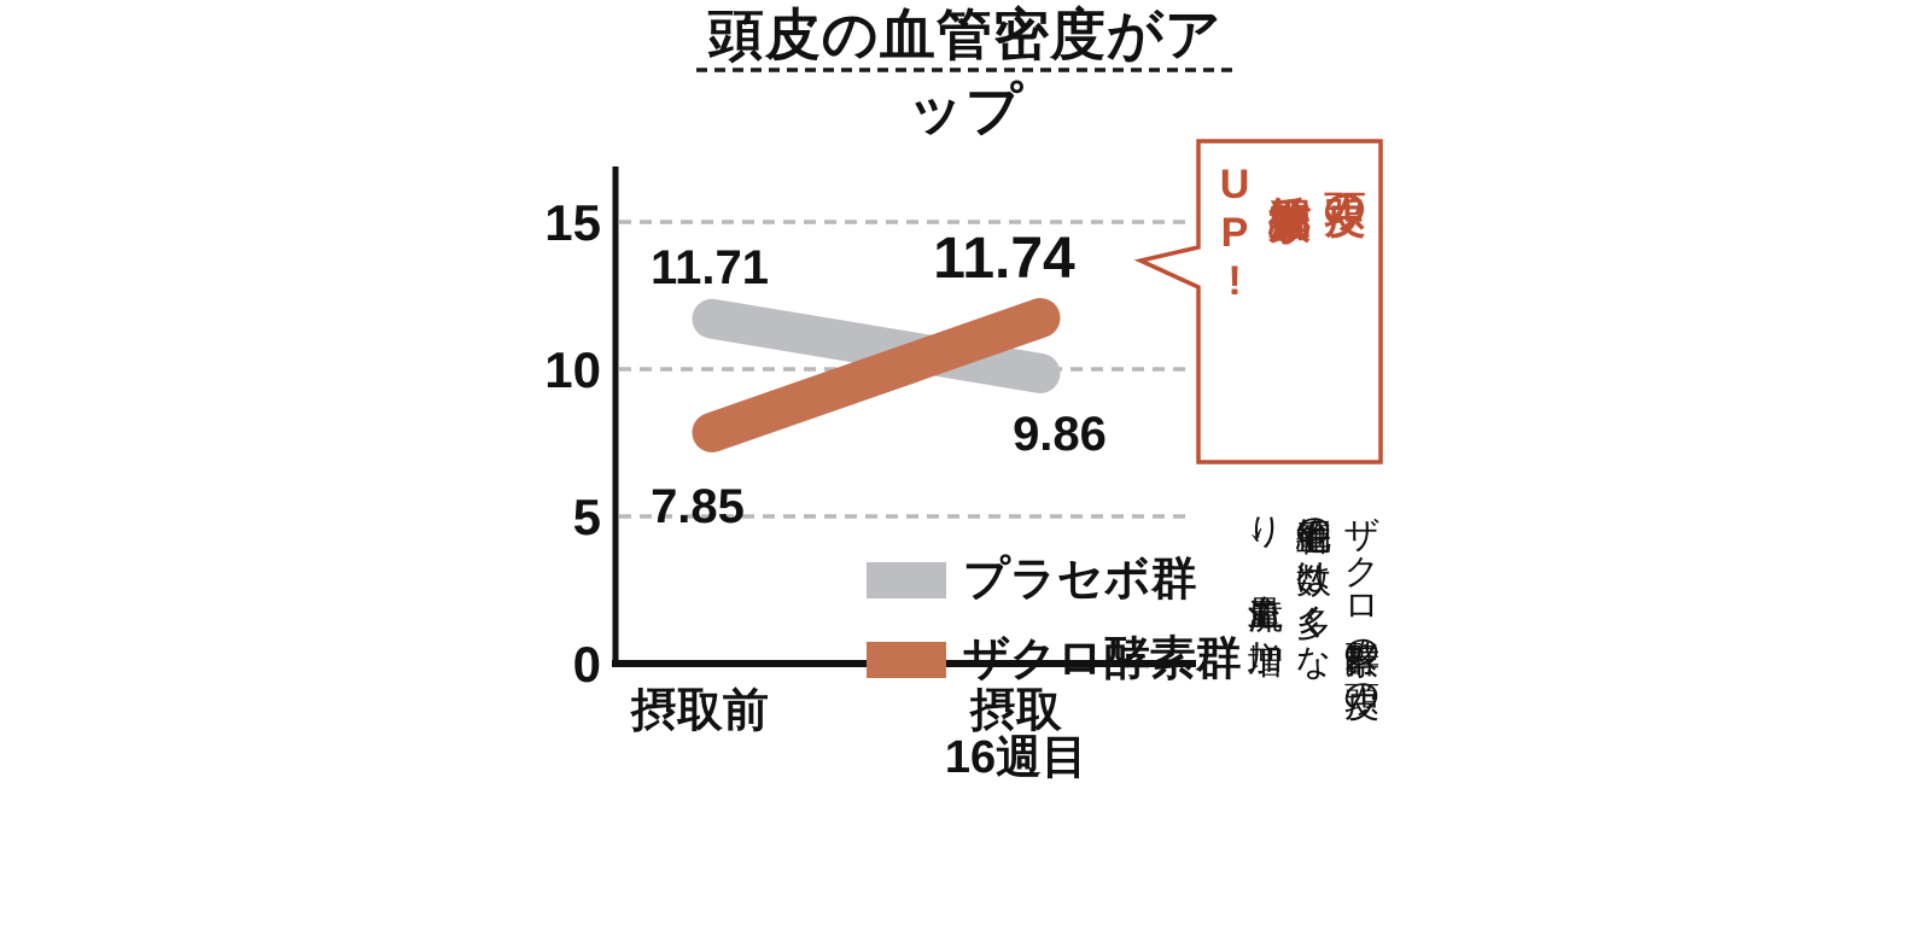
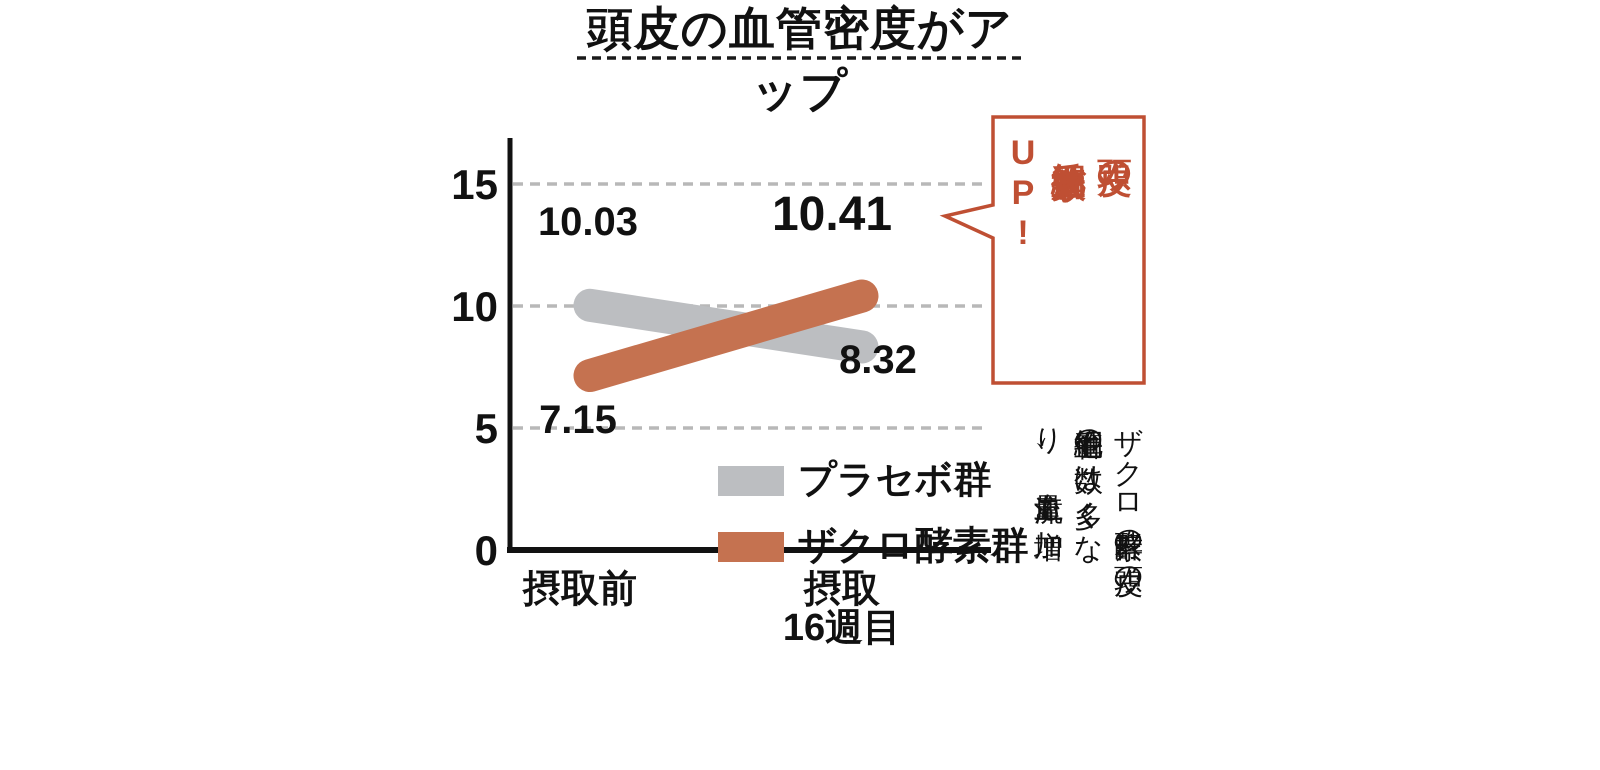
プラセボ群/摂取前: 11.71 -> 10.03
ザクロ酵素群/摂取前: 7.85 -> 7.15
プラセボ群/摂取 16週目: 9.86 -> 8.32
ザクロ酵素群/摂取 16週目: 11.74 -> 10.41
